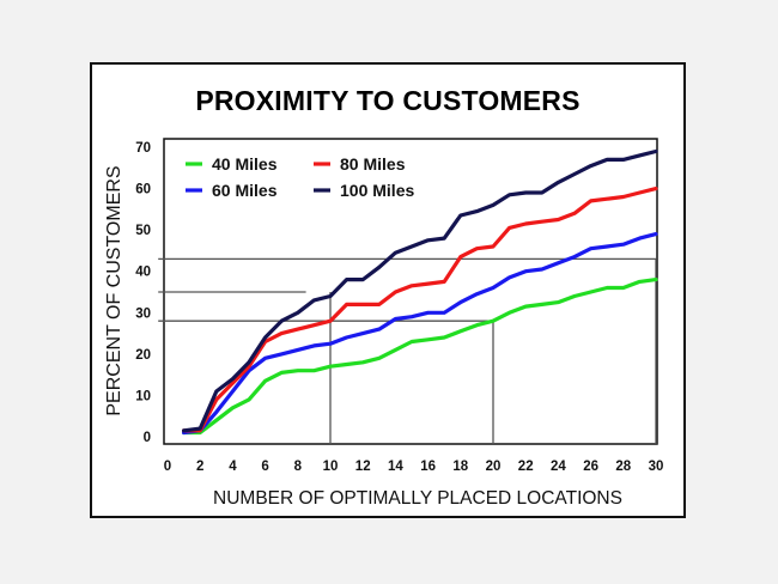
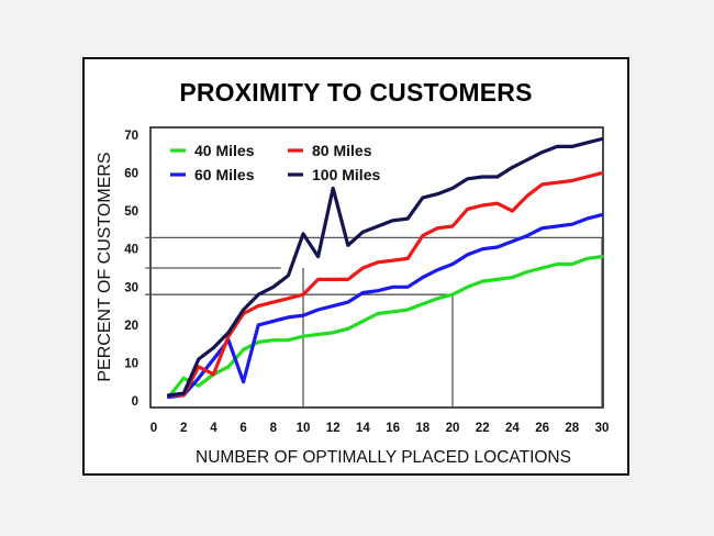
40 Miles/2: 1 -> 6
80 Miles/4: 13 -> 7
60 Miles/6: 19 -> 5
100 Miles/10: 34 -> 44
100 Miles/12: 38 -> 56
80 Miles/24: 52 -> 50
